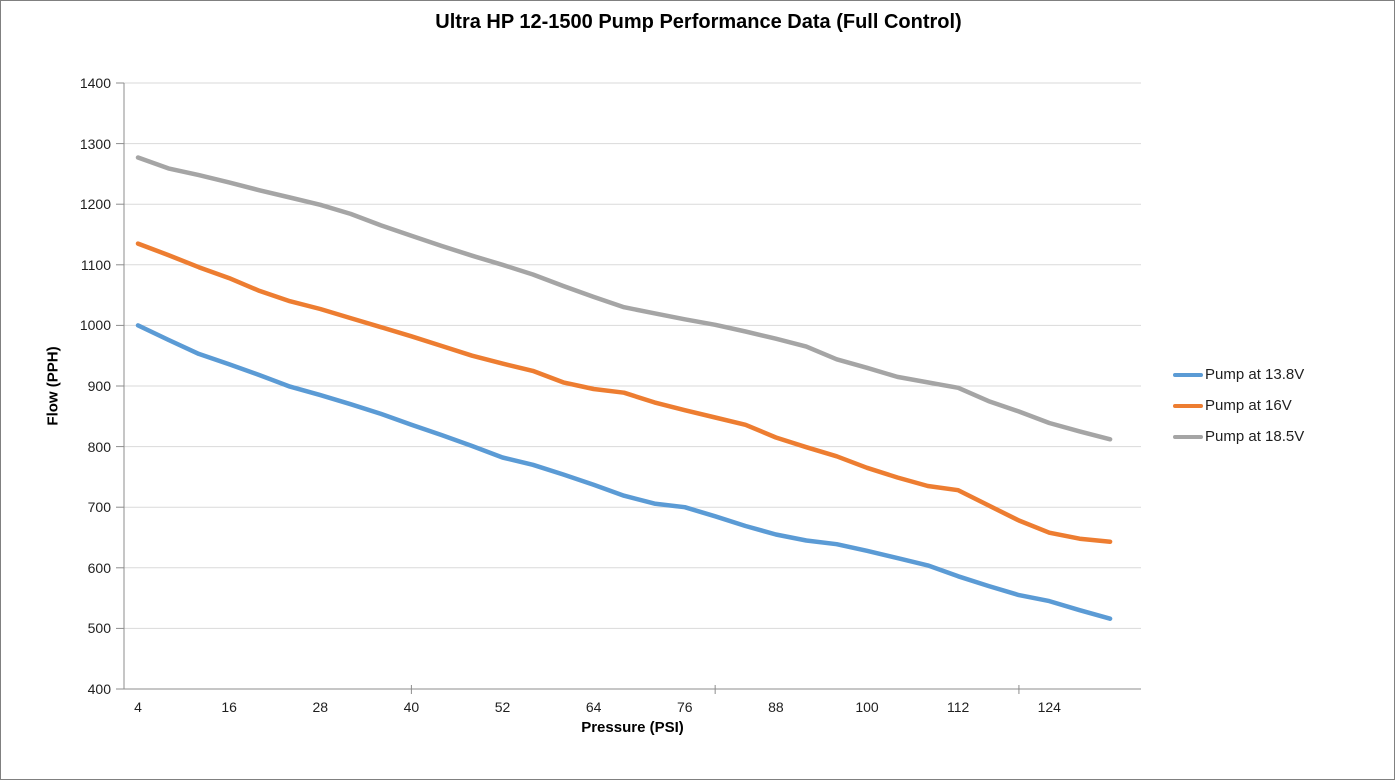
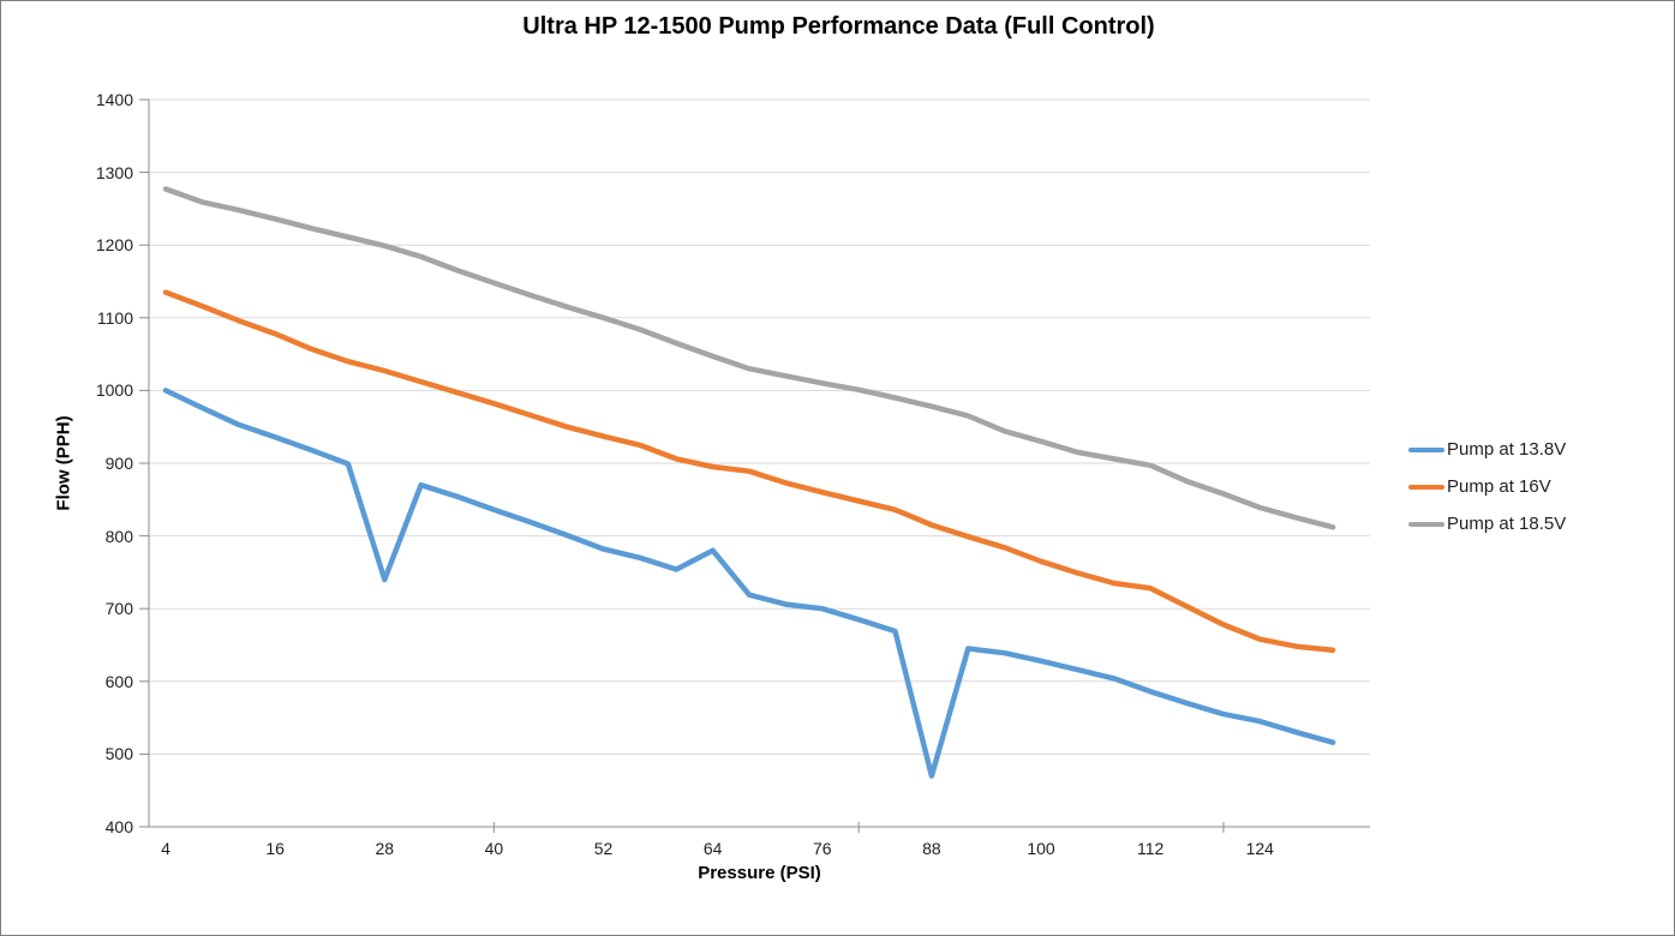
Pump at 13.8V/28: 880 -> 740
Pump at 13.8V/64: 740 -> 780
Pump at 13.8V/88: 660 -> 470
